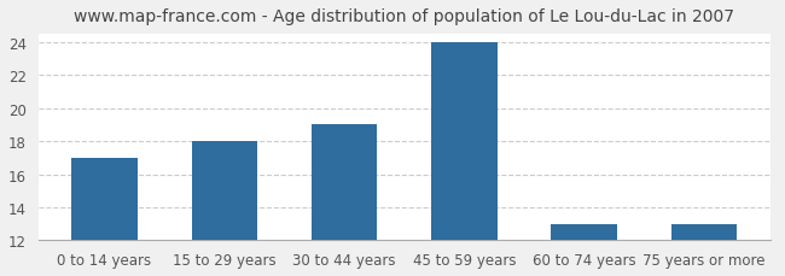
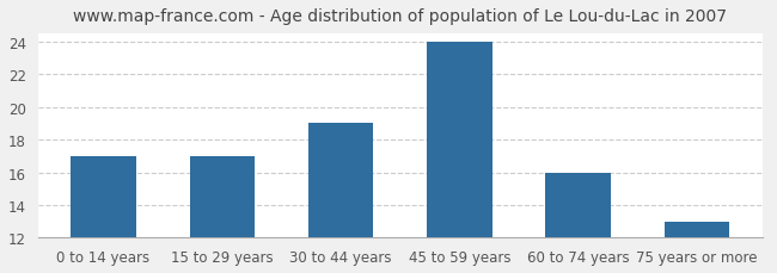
15 to 29 years: 18 -> 17
60 to 74 years: 13 -> 16
